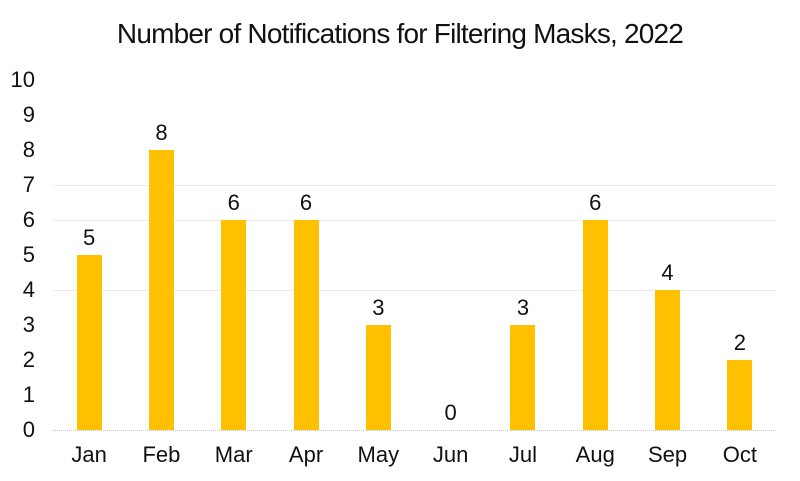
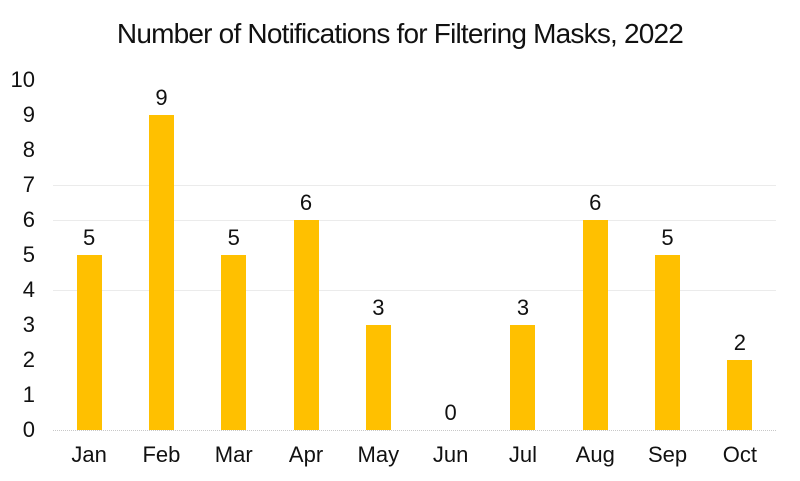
Feb: 8 -> 9
Mar: 6 -> 5
Sep: 4 -> 5
